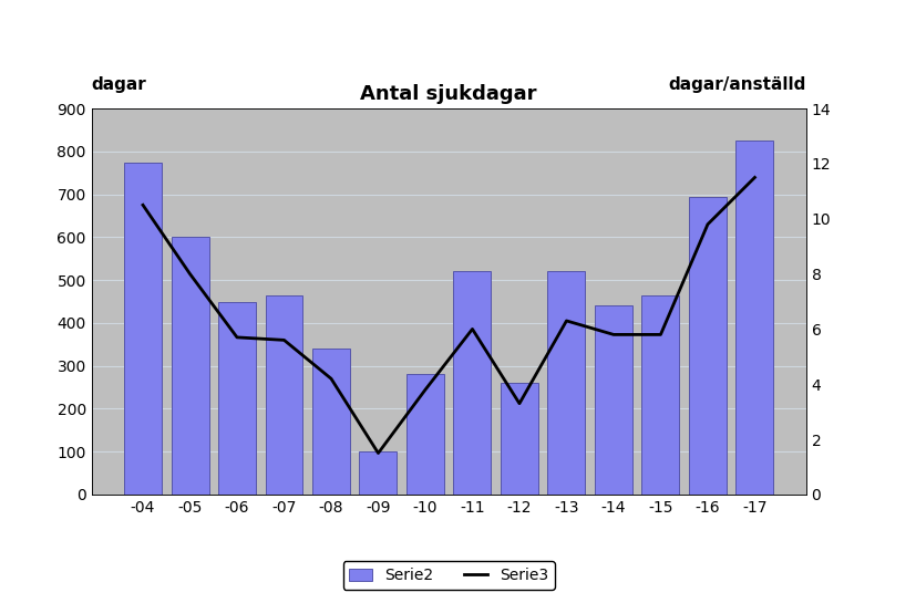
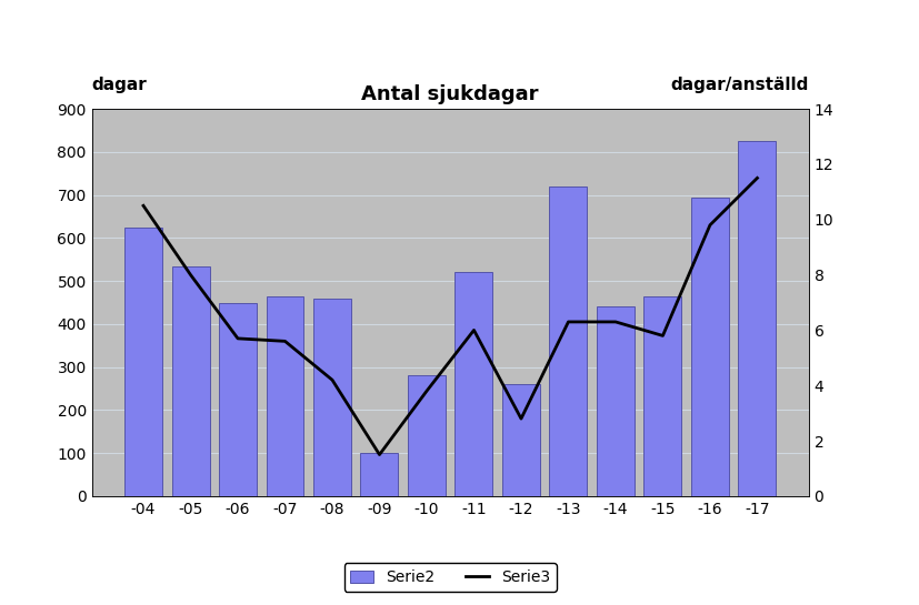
Serie2/-04: 775 -> 625
Serie2/-05: 600 -> 535
Serie2/-08: 340 -> 460
Serie3/-12: 3.3 -> 2.8
Serie2/-13: 520 -> 720
Serie3/-14: 5.8 -> 6.3
